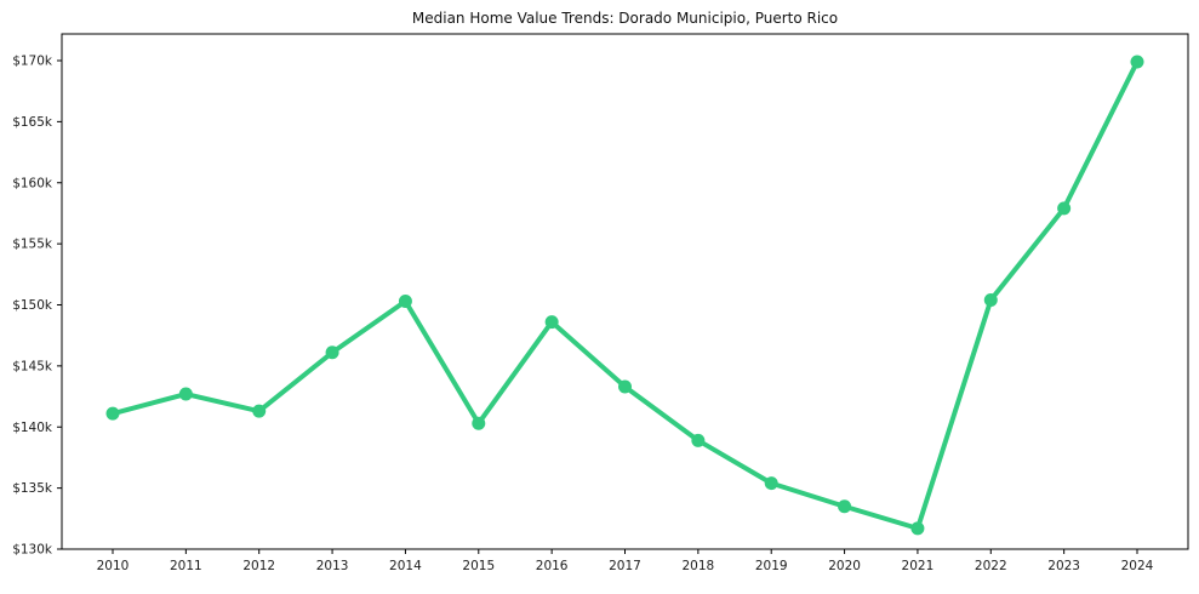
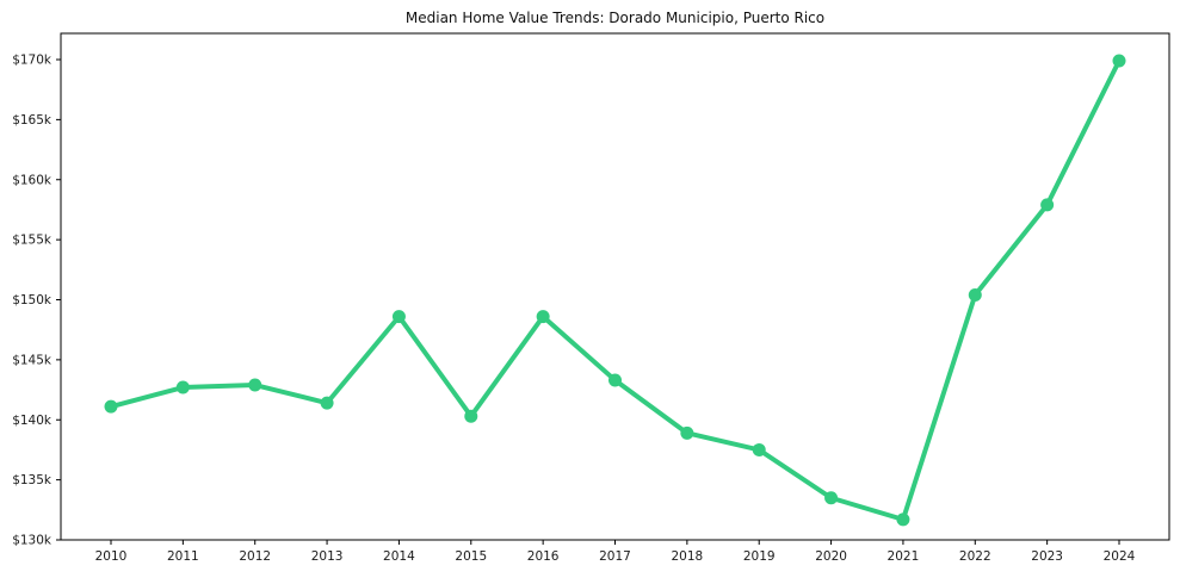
2012: $141.3k -> $142.9k
2013: $146.1k -> $141.4k
2014: $150.3k -> $148.6k
2019: $135.4k -> $137.5k
